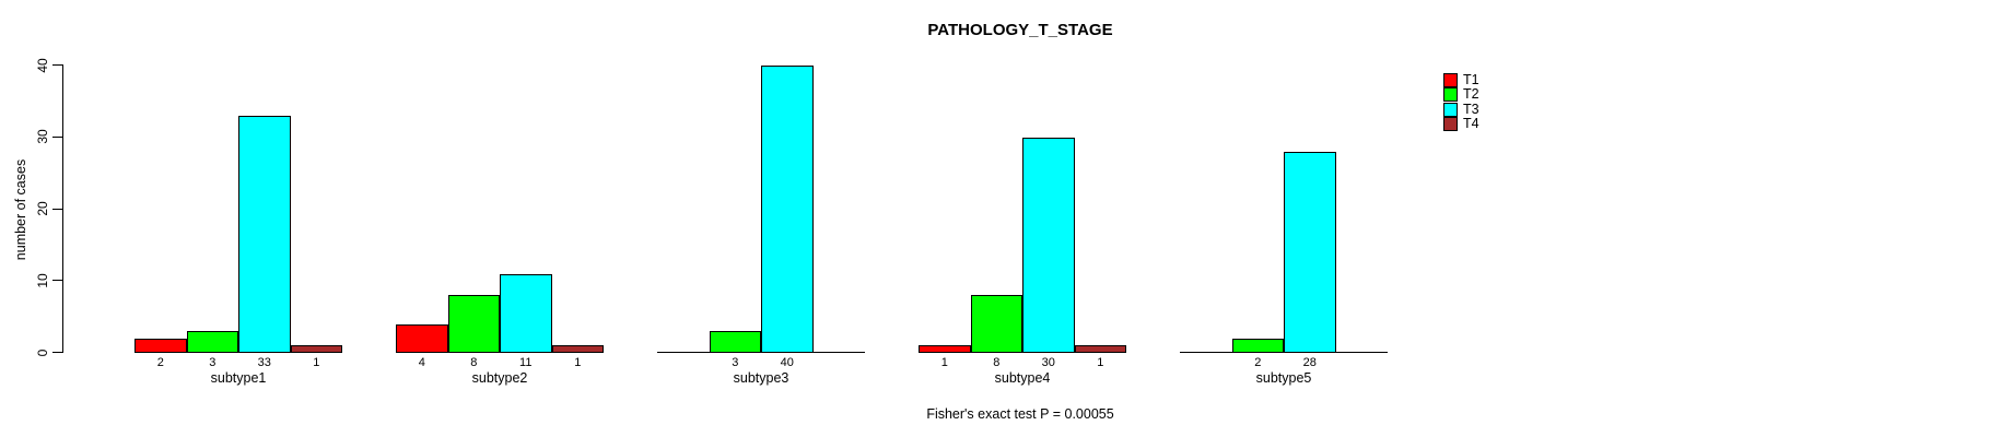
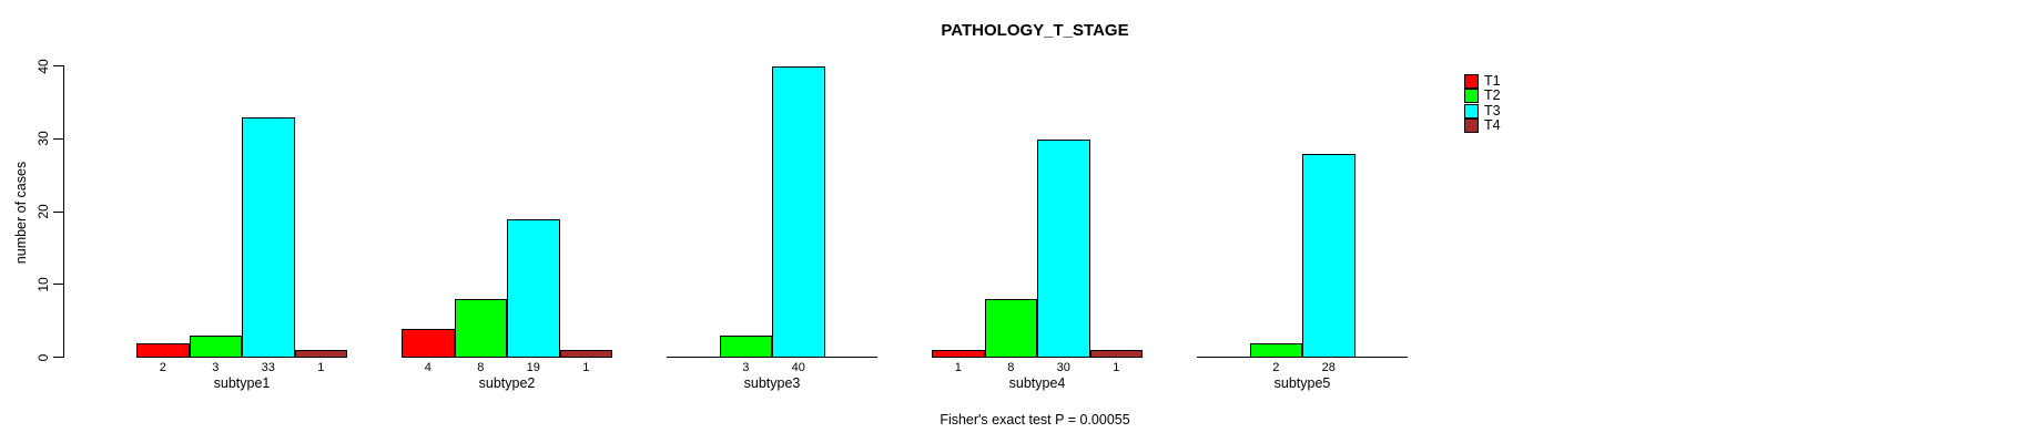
T3/subtype2: 11 -> 19
